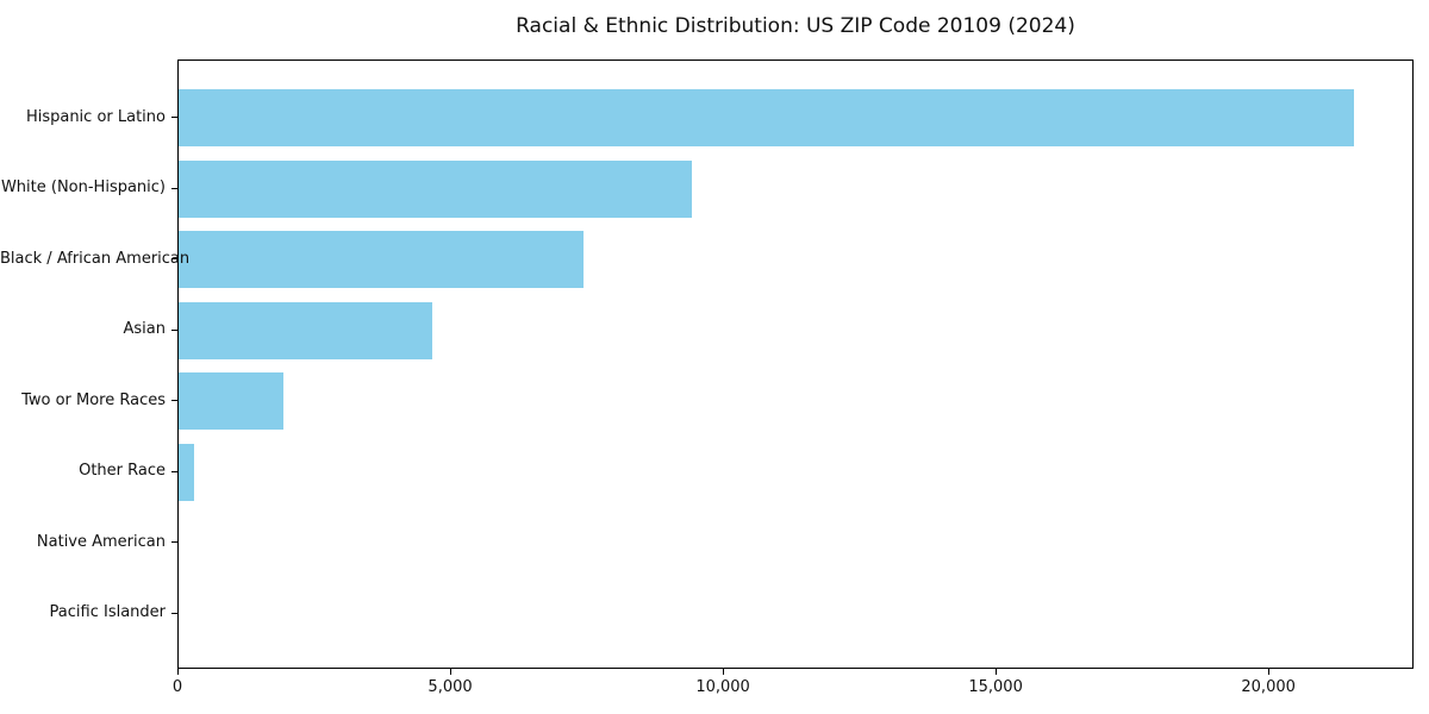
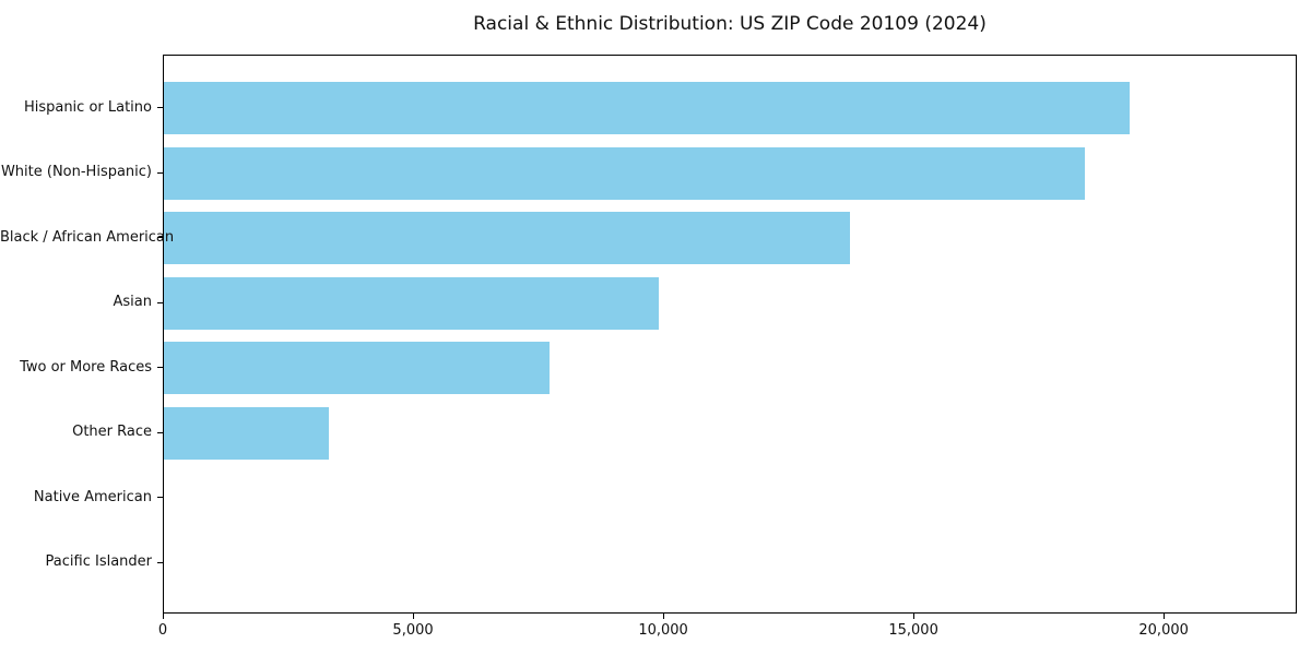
Hispanic or Latino: 21600 -> 19300
White (Non-Hispanic): 9400 -> 18400
Black / African American: 7400 -> 13700
Asian: 4600 -> 9900
Two or More Races: 1900 -> 7700
Other Race: 300 -> 3300
